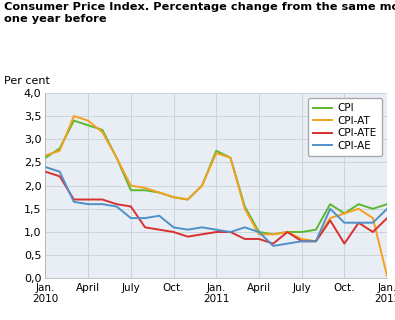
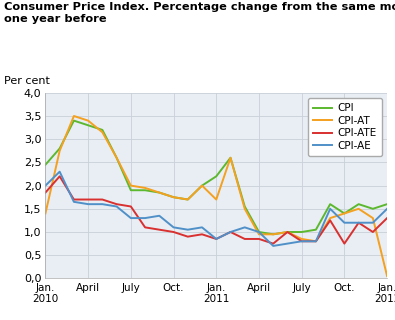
CPI/Jan. 2010: 2,60 -> 2,45
CPI-AT/Jan. 2010: 2,65 -> 1,40
CPI-ATE/Jan. 2010: 2,30 -> 1,85
CPI-AE/Jan. 2010: 2,40 -> 2,00
CPI/Jan. 2011: 2,75 -> 2,20
CPI-AT/Jan. 2011: 2,70 -> 1,70
CPI-ATE/Jan. 2011: 1,00 -> 0,85
CPI-AE/Jan. 2011: 1,05 -> 0,85
